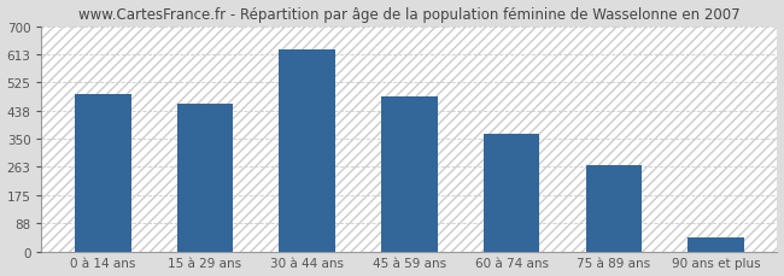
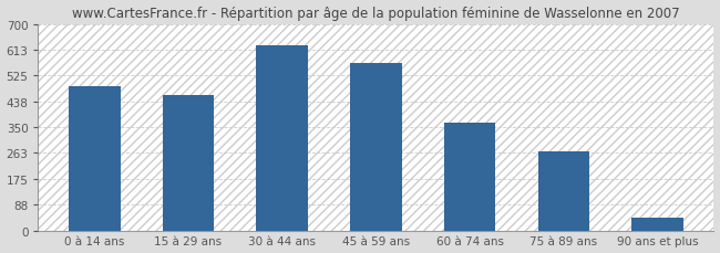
45 à 59 ans: 480 -> 568
